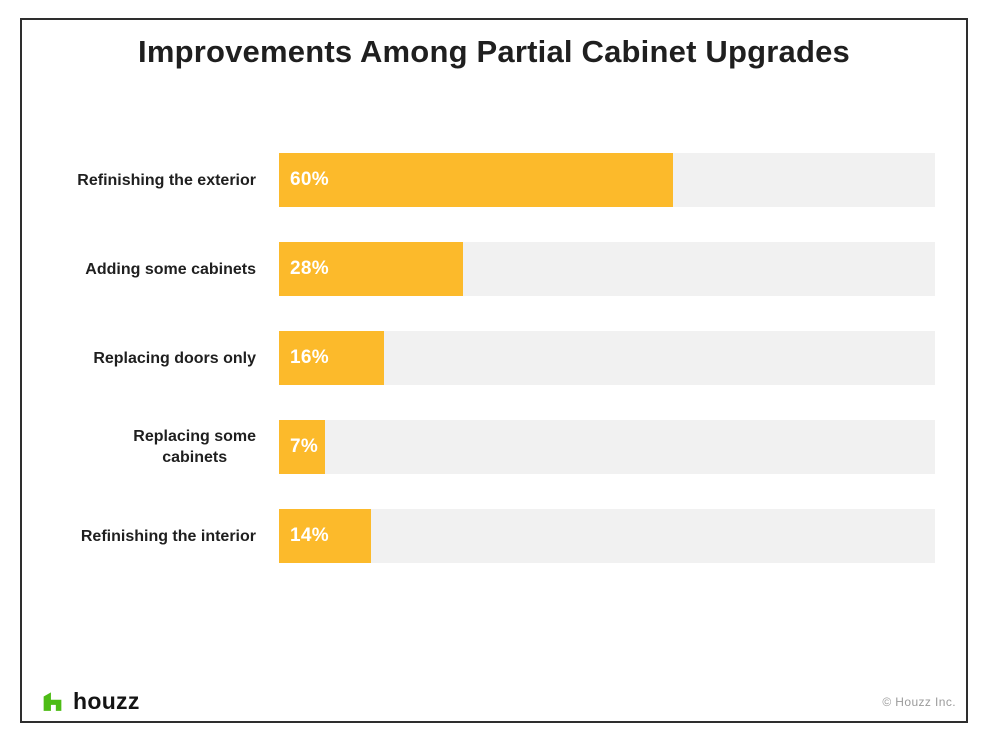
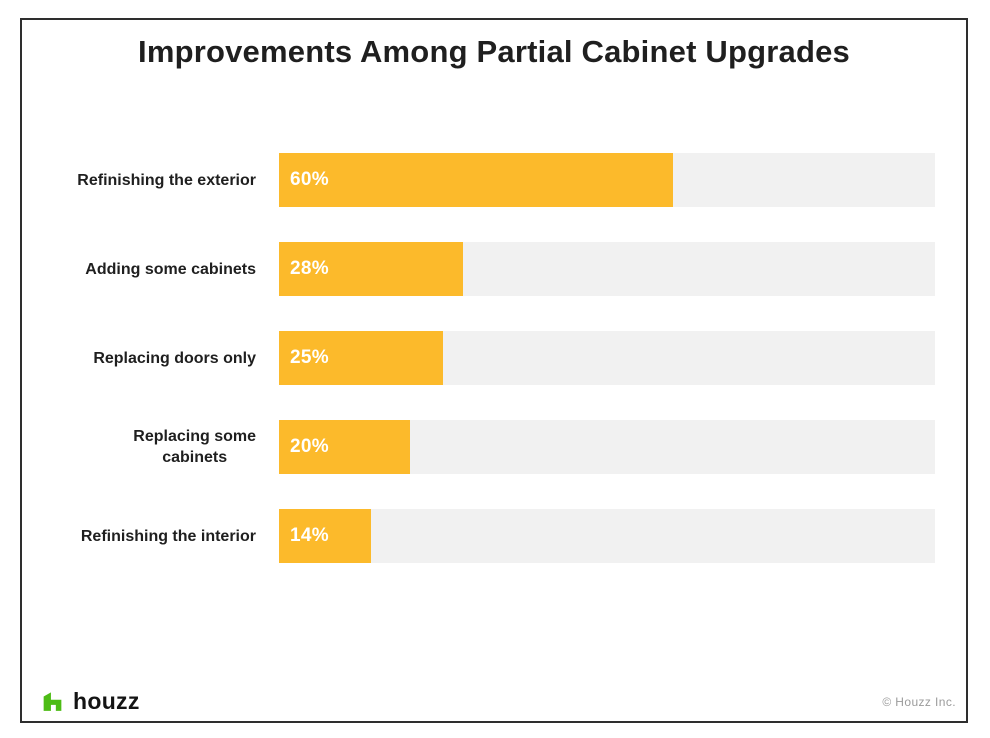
Replacing doors only: 16% -> 25%
Replacing some cabinets: 7% -> 20%
